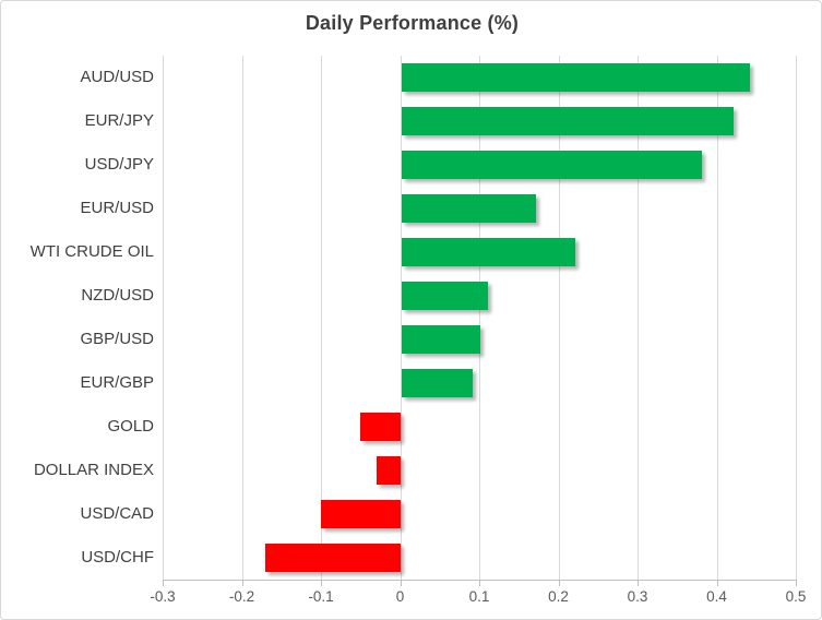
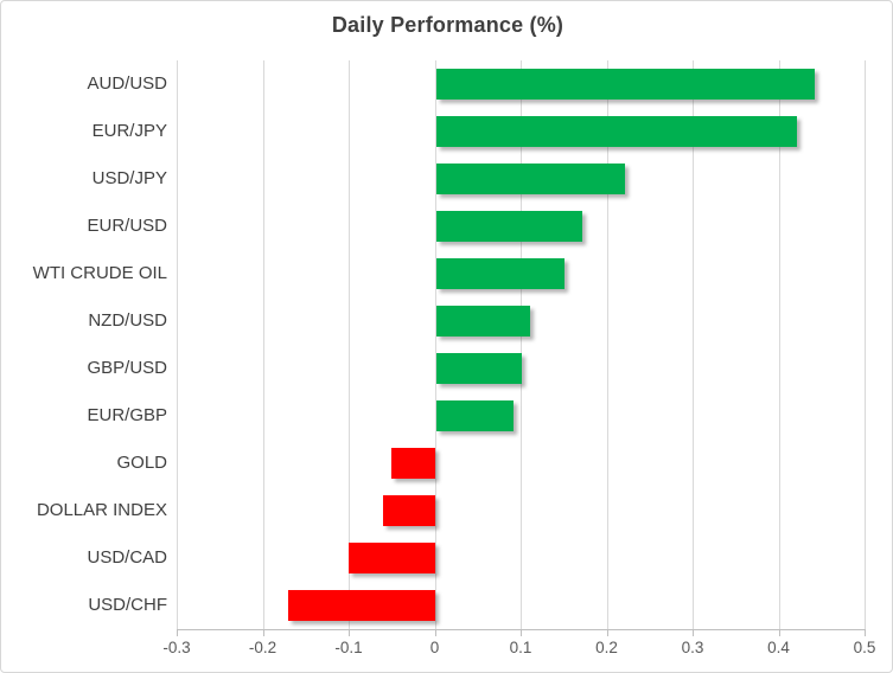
USD/JPY: 0.38 -> 0.22
WTI CRUDE OIL: 0.22 -> 0.15
DOLLAR INDEX: -0.03 -> -0.06
